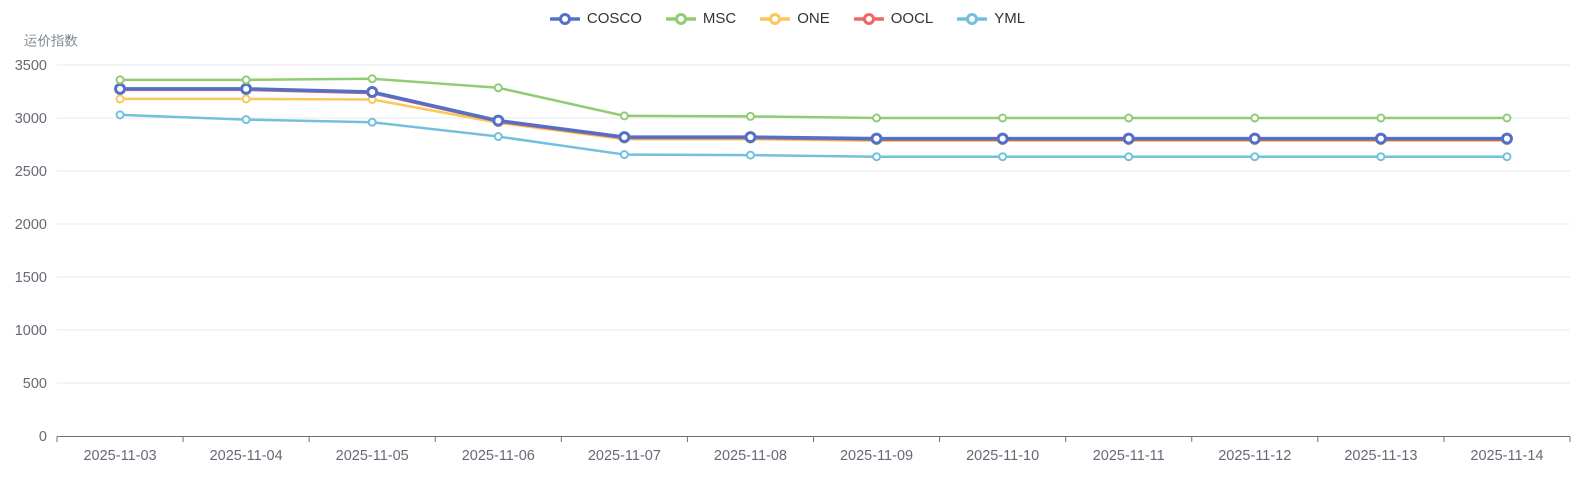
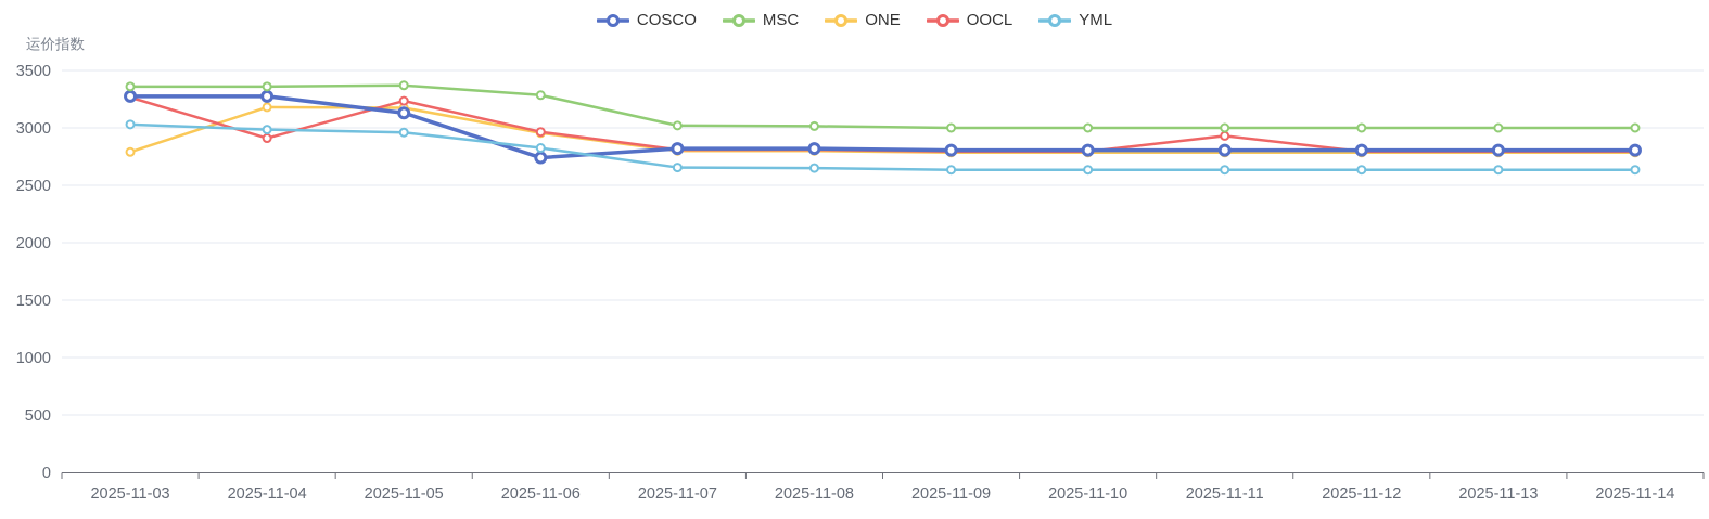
ONE/2025-11-03: 3180 -> 2790
OOCL/2025-11-04: 3260 -> 2910
COSCO/2025-11-05: 3240 -> 3130
COSCO/2025-11-06: 2980 -> 2740
OOCL/2025-11-11: 2800 -> 2930
